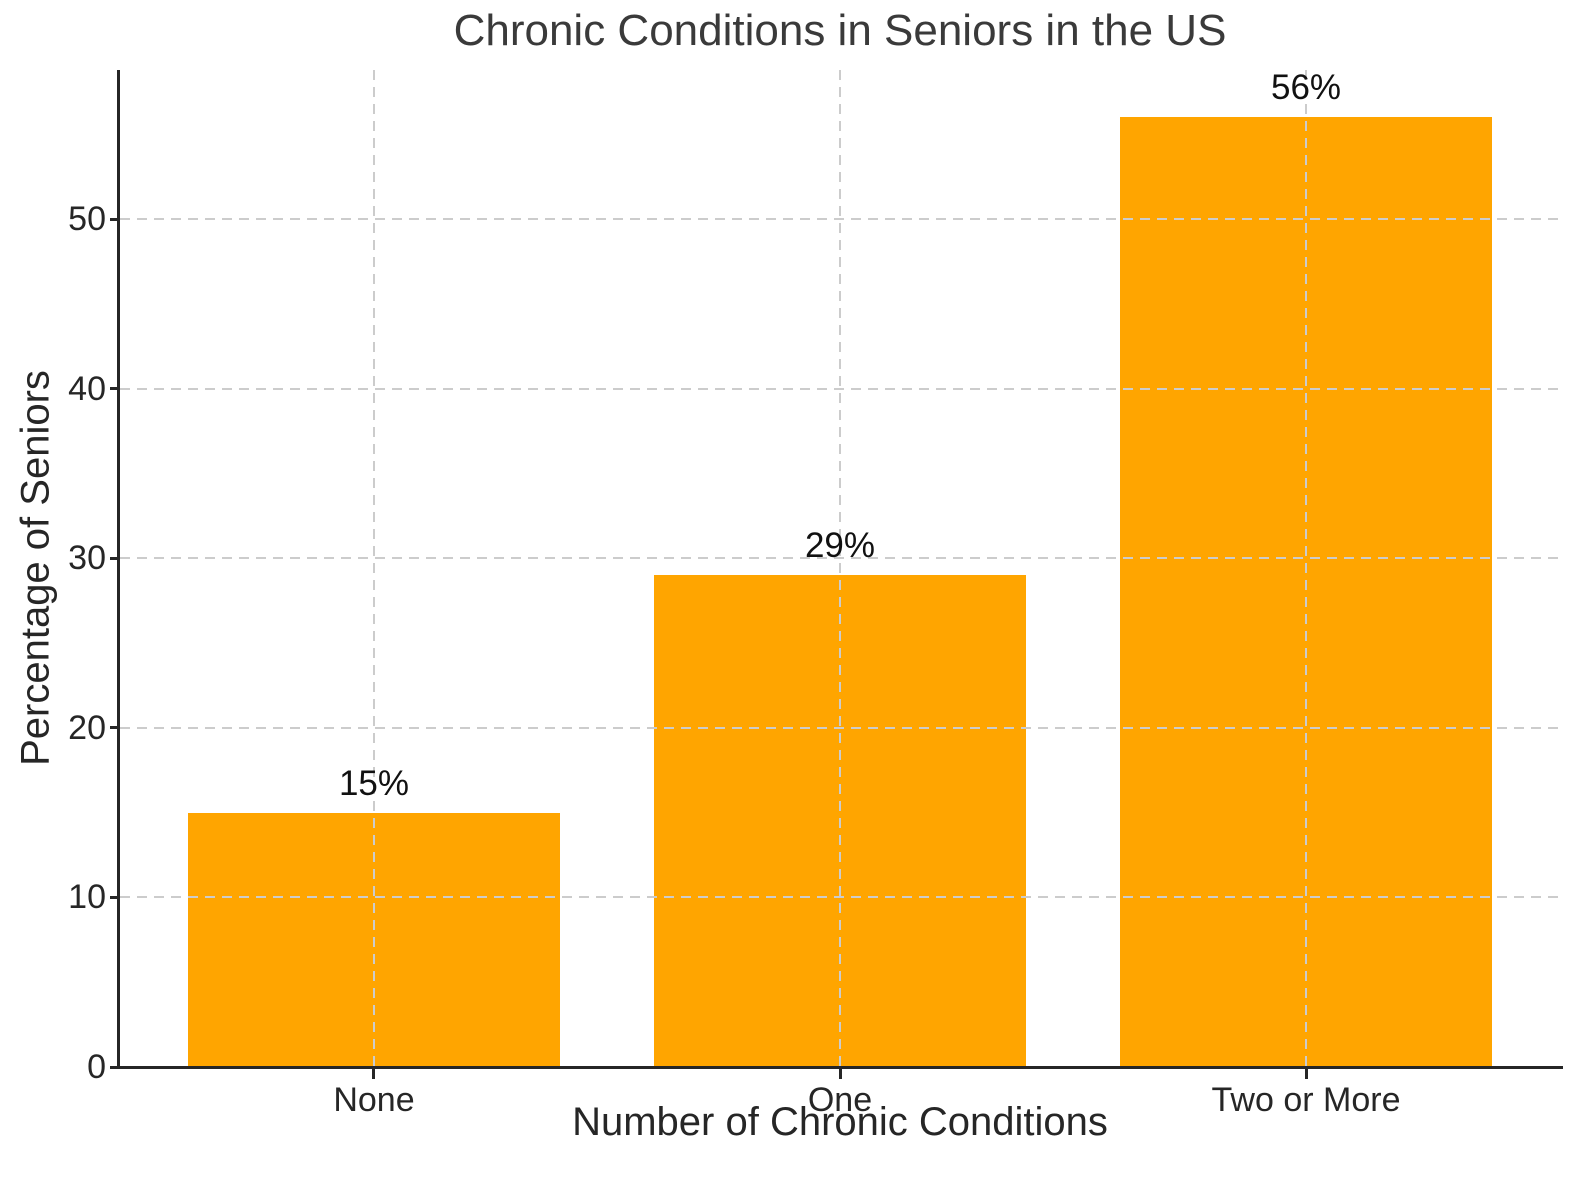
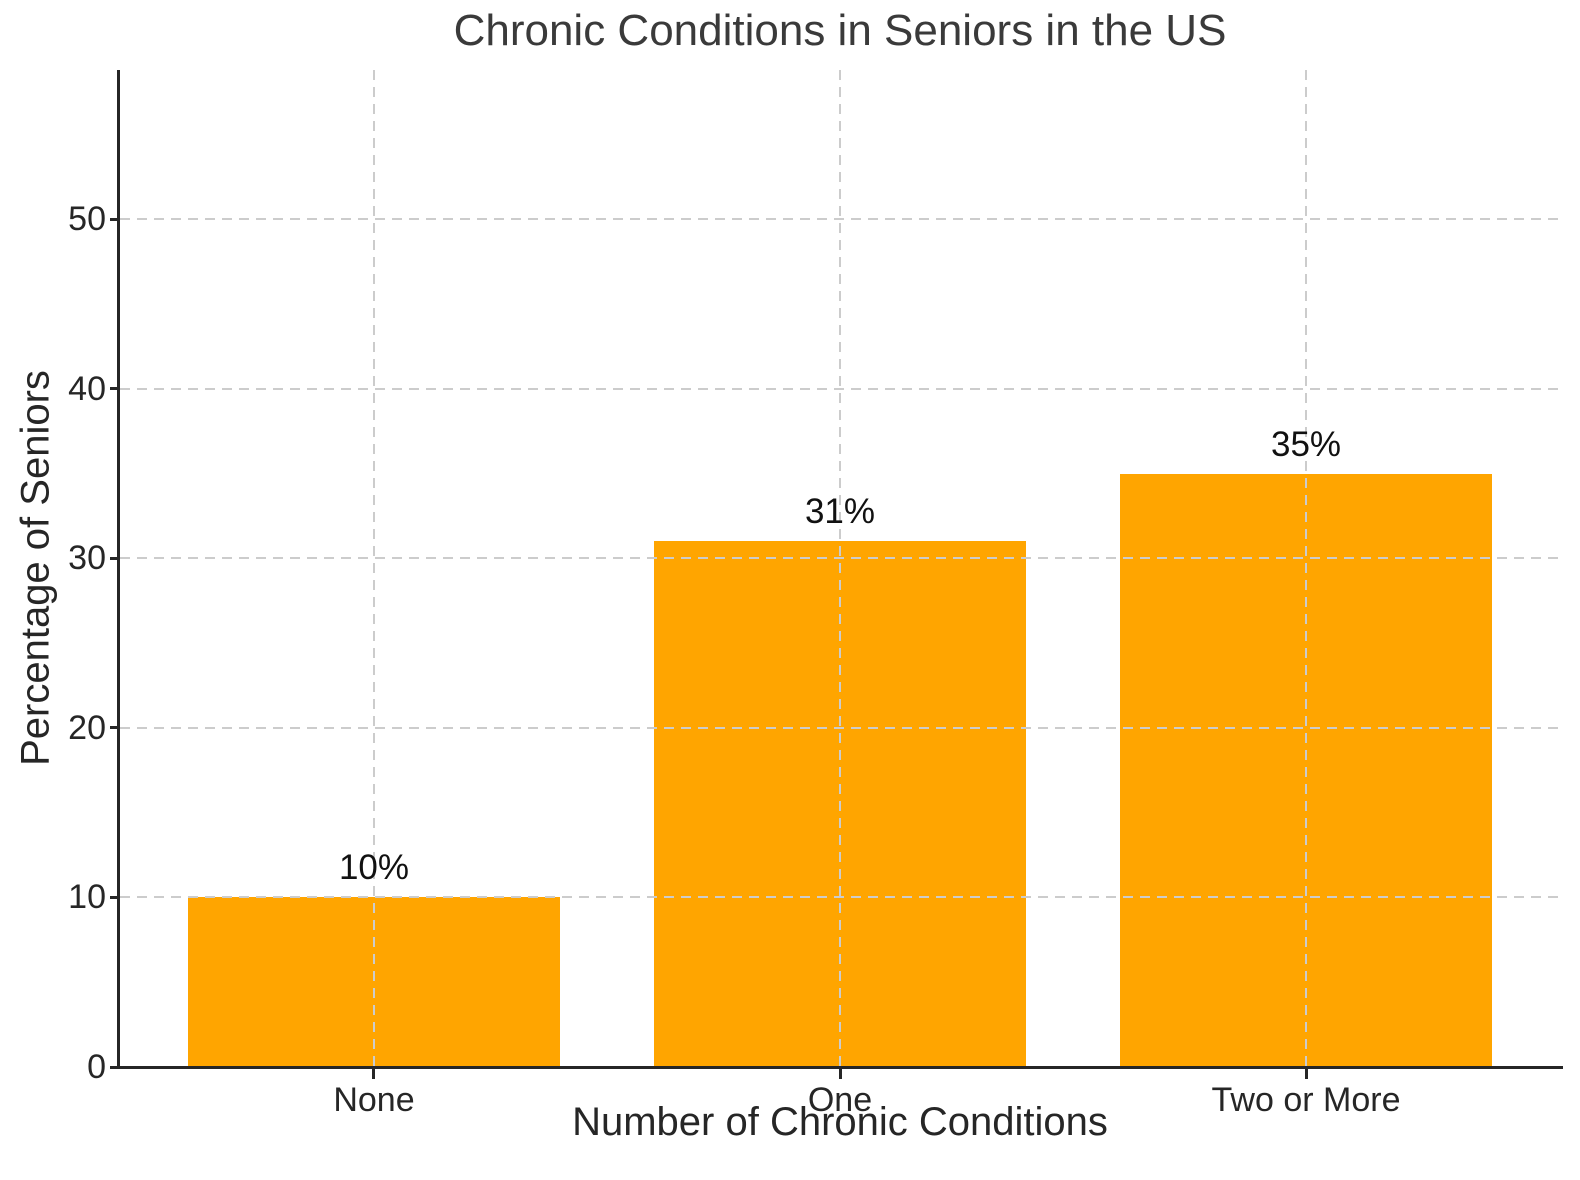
None: 15% -> 10%
One: 29% -> 31%
Two or More: 56% -> 35%
